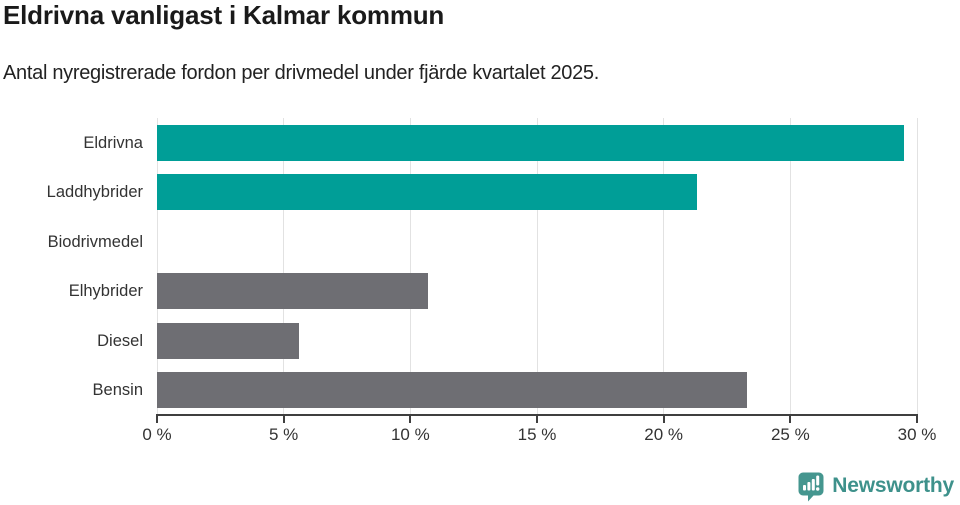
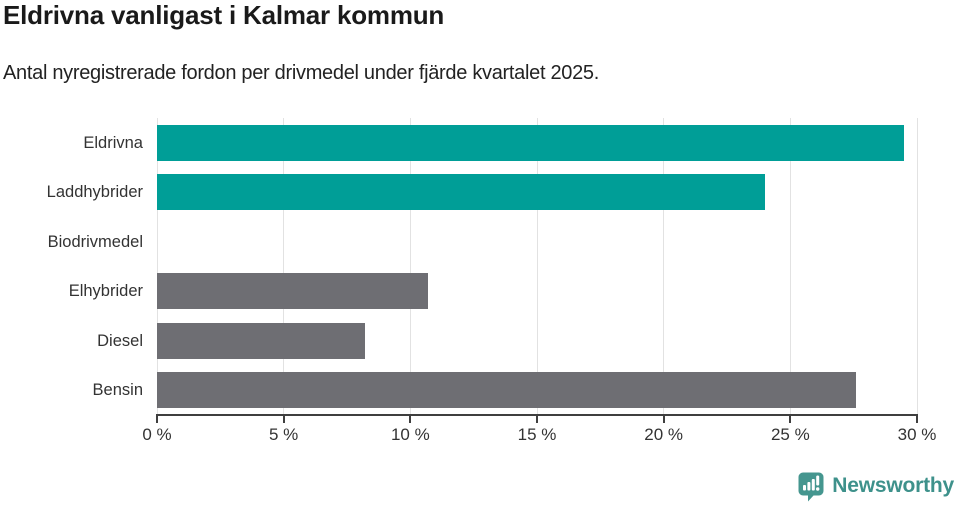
Laddhybrider: 21.3% -> 24.0%
Diesel: 5.6% -> 8.2%
Bensin: 23.3% -> 27.6%
